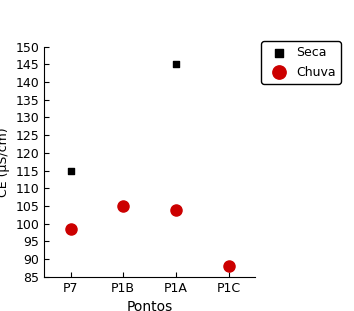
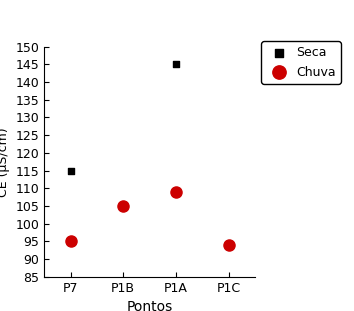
Chuva/P7: 98.5 -> 95.0
Chuva/P1A: 104.0 -> 109.0
Chuva/P1C: 88.0 -> 94.0
